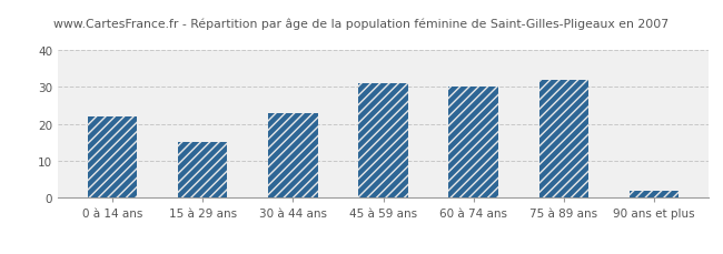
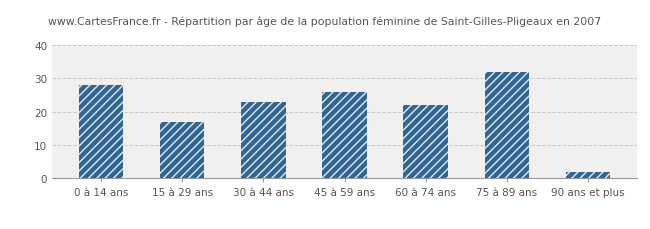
0 à 14 ans: 22 -> 28
15 à 29 ans: 15 -> 17
45 à 59 ans: 31 -> 26
60 à 74 ans: 30 -> 22
